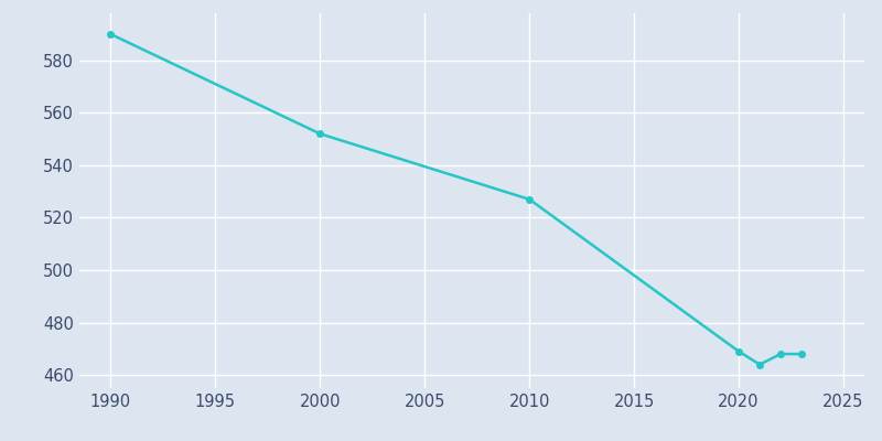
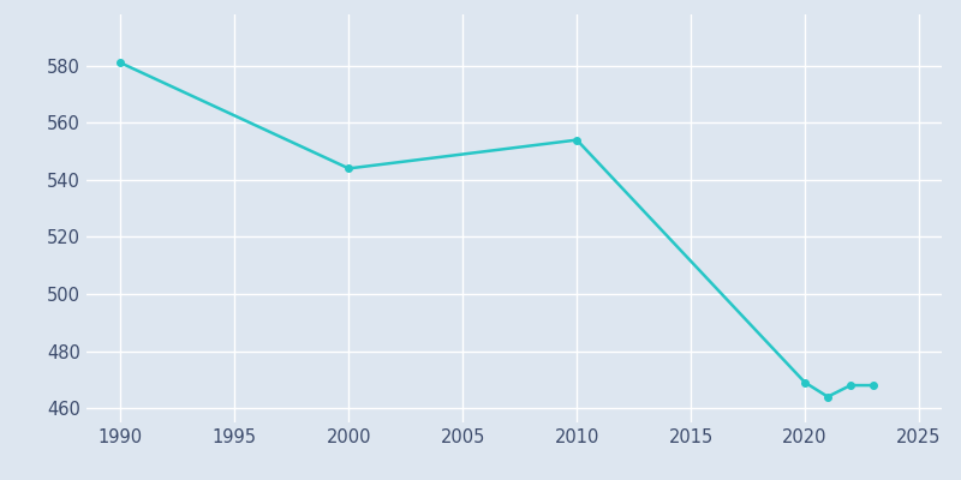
1990: 590 -> 581
2000: 552 -> 544
2010: 527 -> 554
